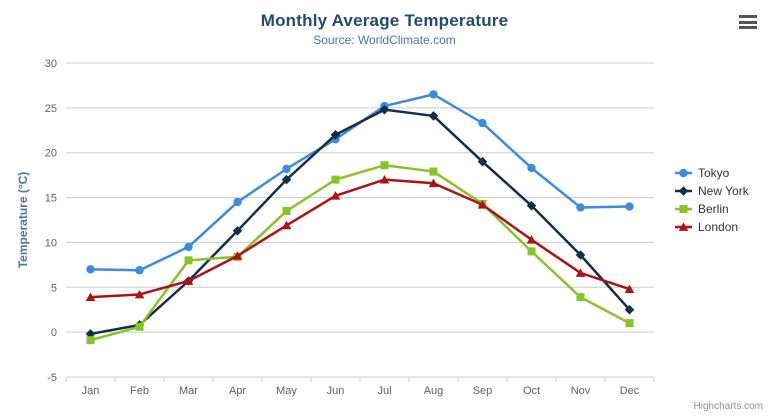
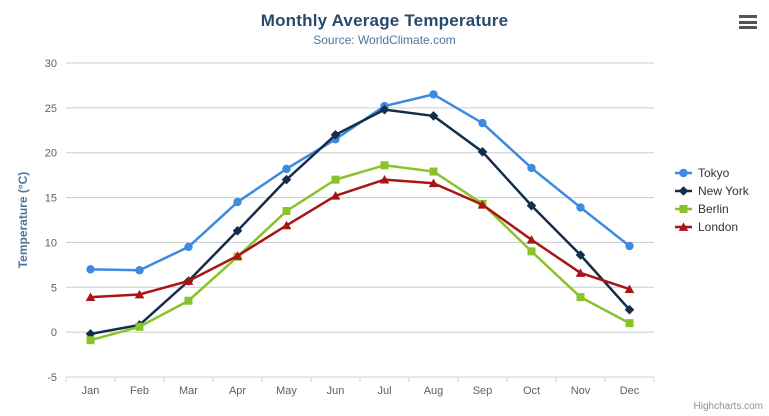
Berlin/Mar: 8 -> 4
New York/Sep: 19 -> 20
Tokyo/Dec: 14 -> 10
